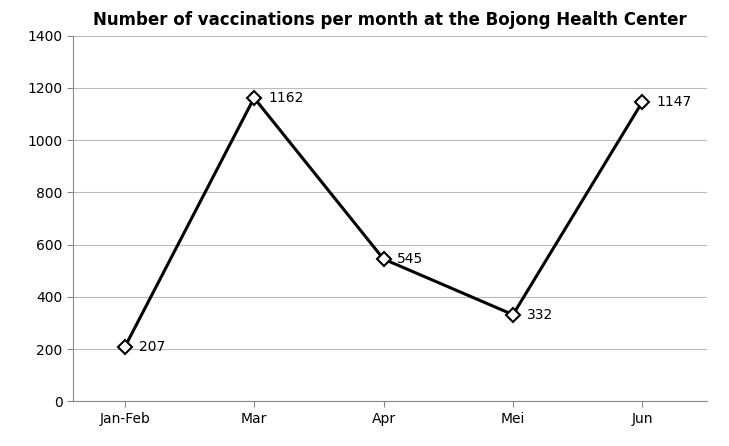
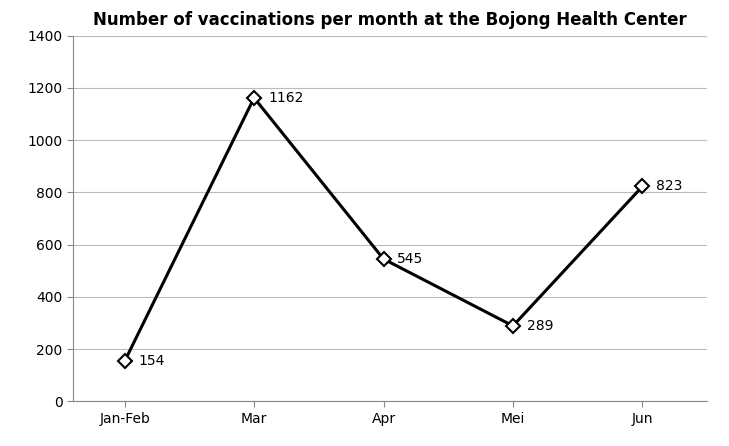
Jan-Feb: 207 -> 154
Mei: 332 -> 289
Jun: 1147 -> 823
